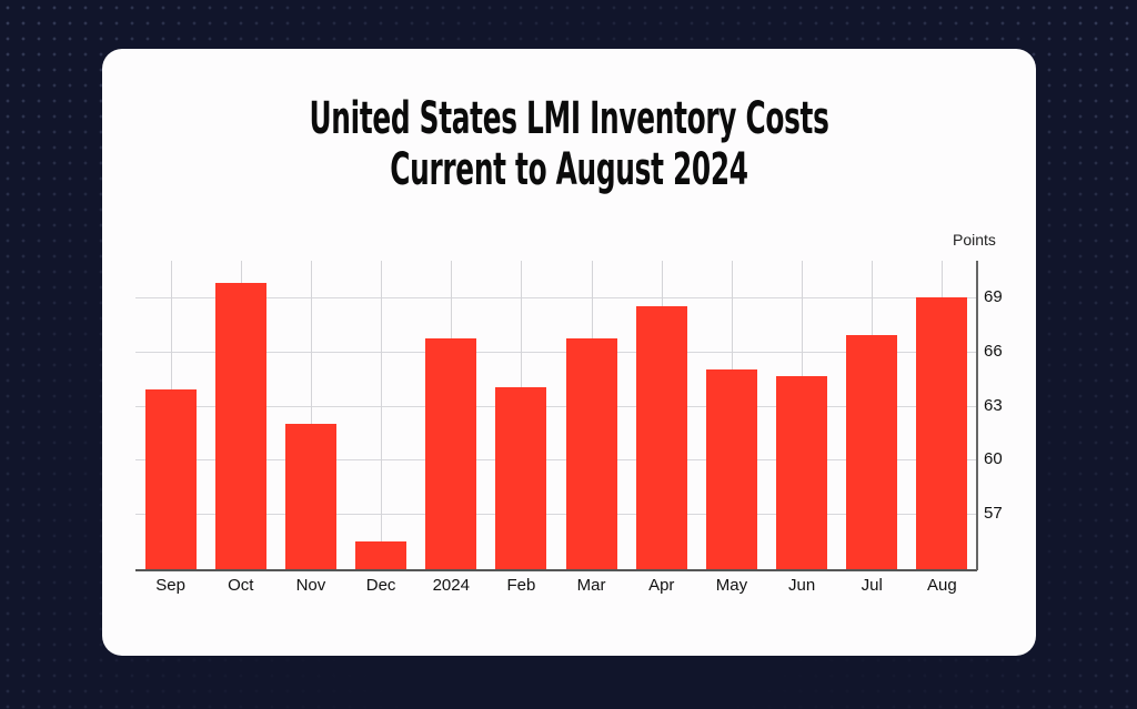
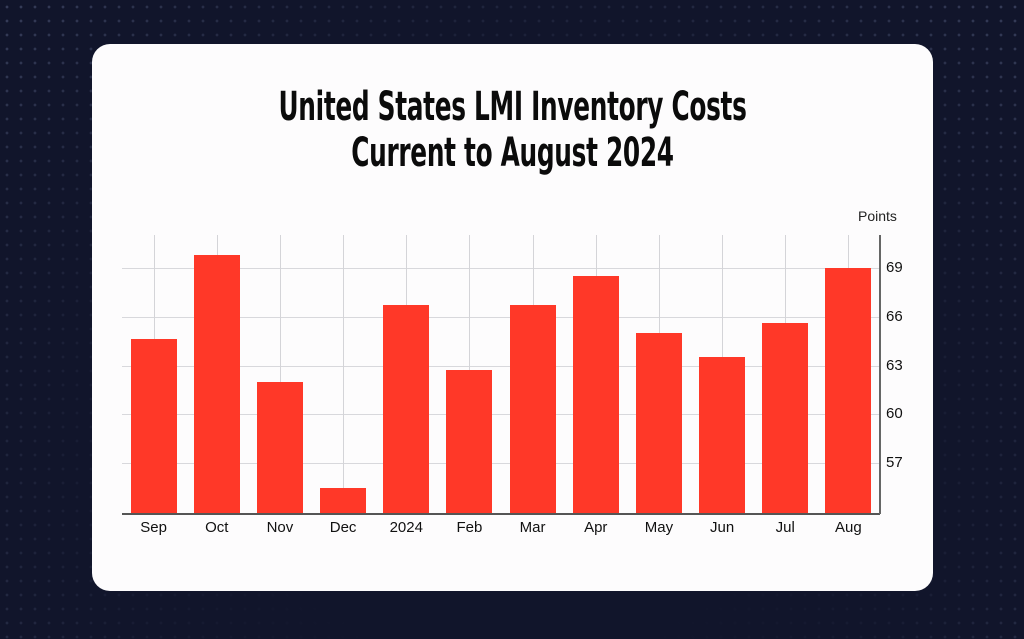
Sep: 63.9 -> 64.6
Feb: 64.0 -> 62.7
Jun: 64.6 -> 63.5
Jul: 66.9 -> 65.6
